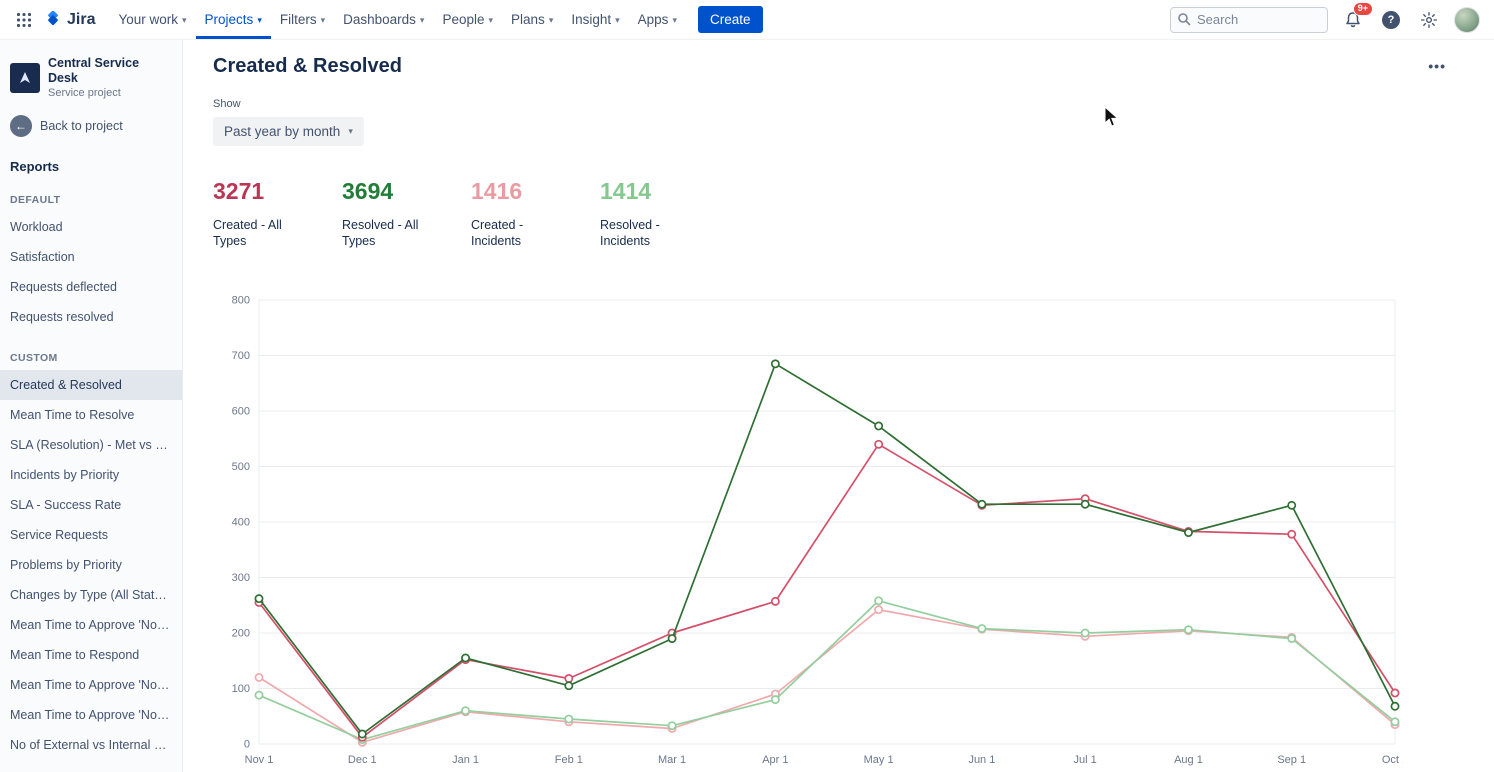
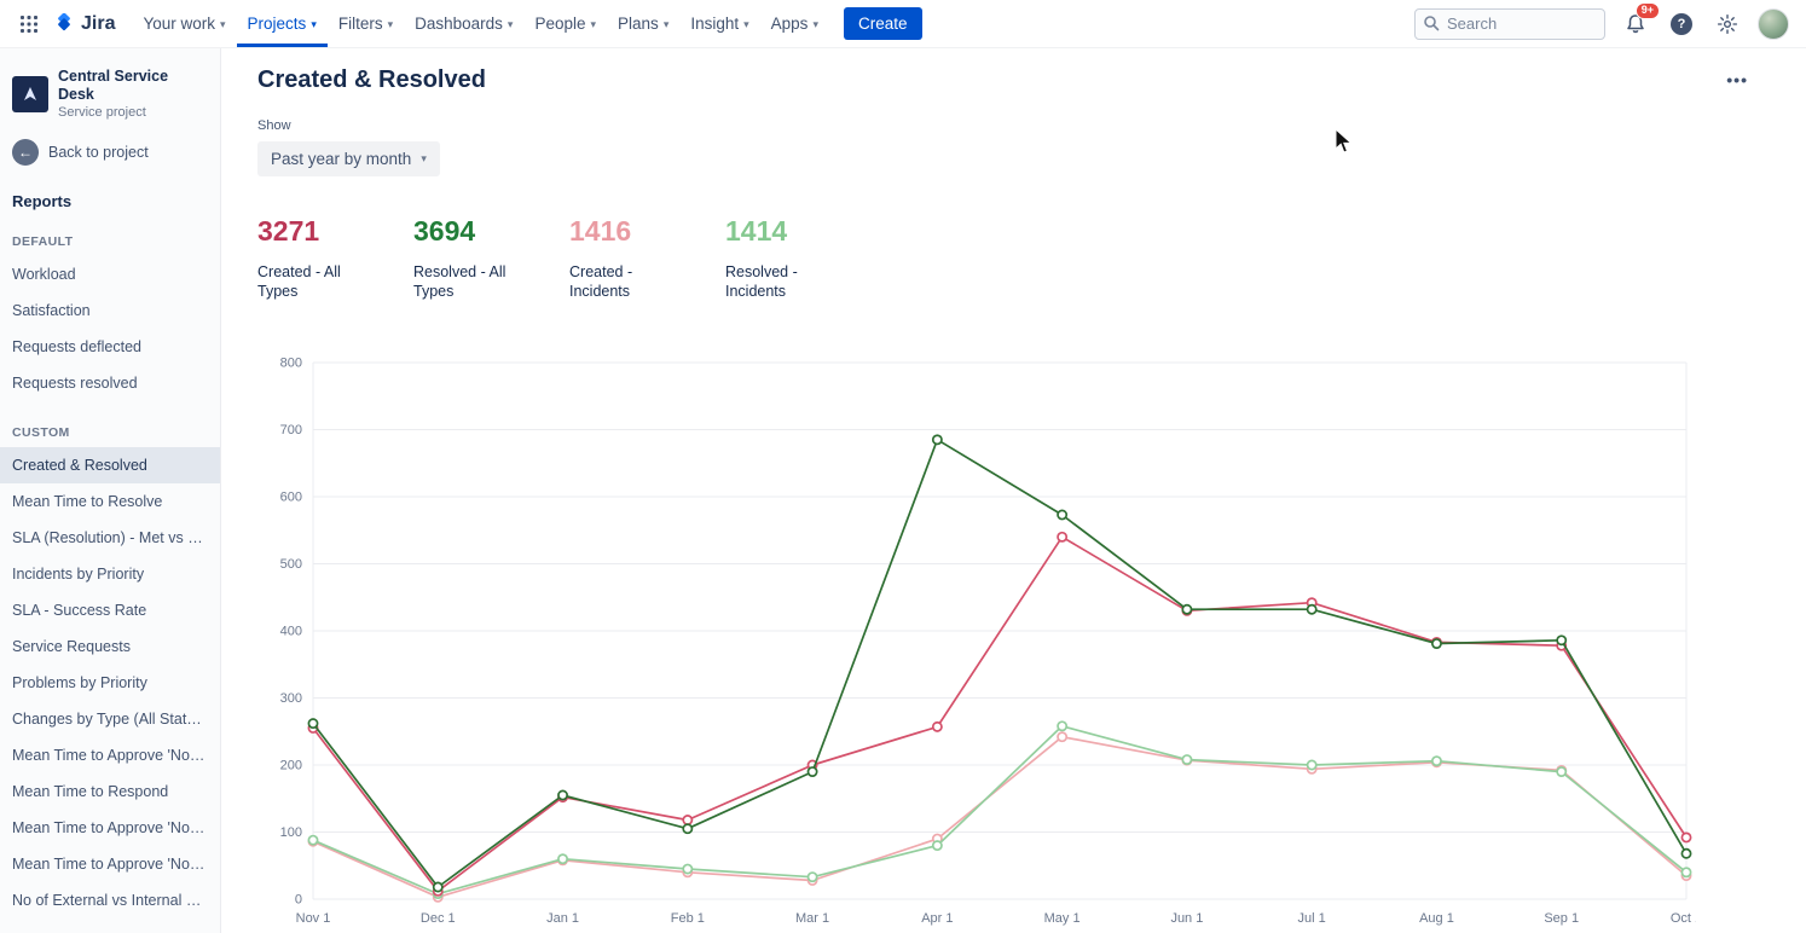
Created - Incidents/Nov 1: 120 -> 90
Resolved - All Types/Sep 1: 430 -> 390
